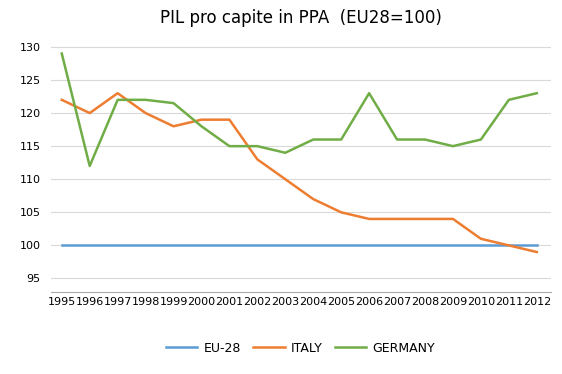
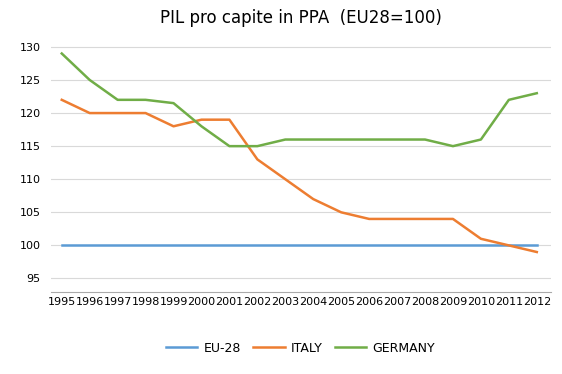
GERMANY/1996: 112.0 -> 125.0
ITALY/1997: 123 -> 120
GERMANY/2003: 114.0 -> 116.0
GERMANY/2006: 123.0 -> 116.0
